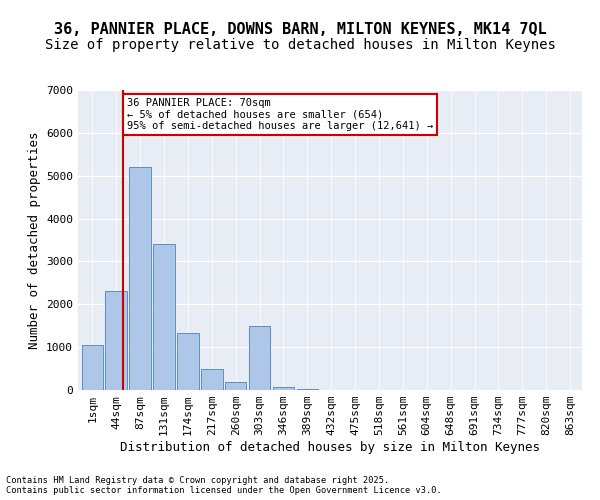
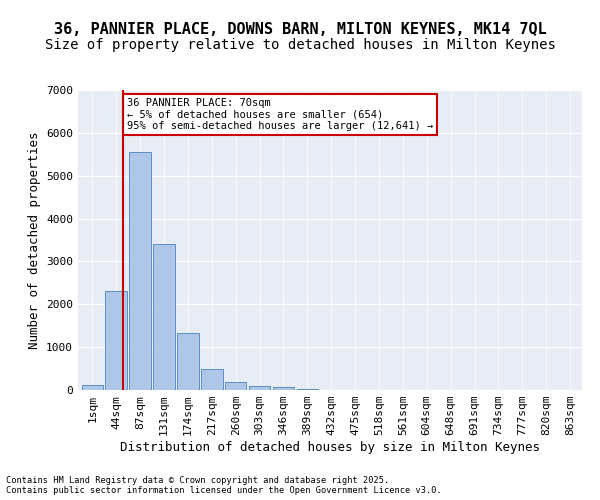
1sqm: 1050 -> 120
87sqm: 5200 -> 5550
303sqm: 1500 -> 100
